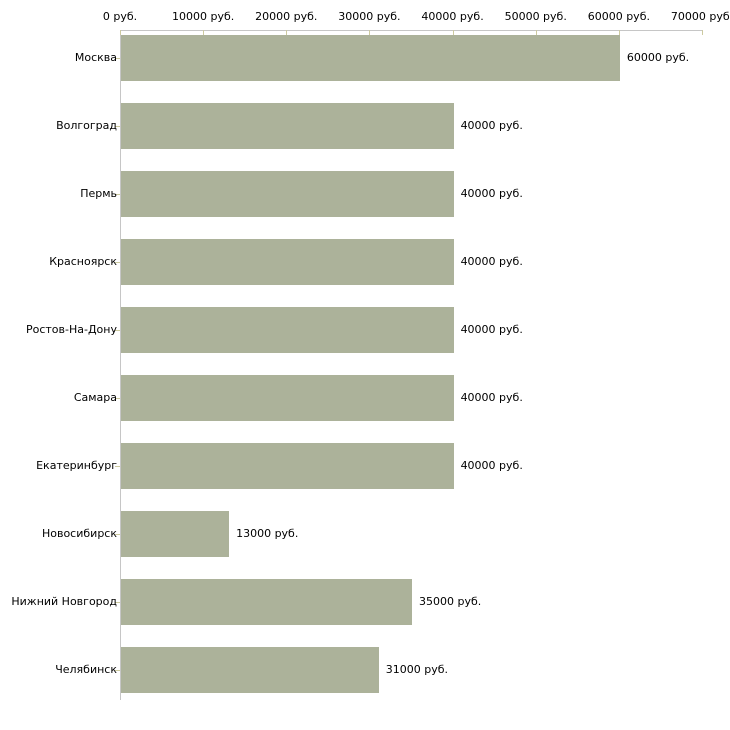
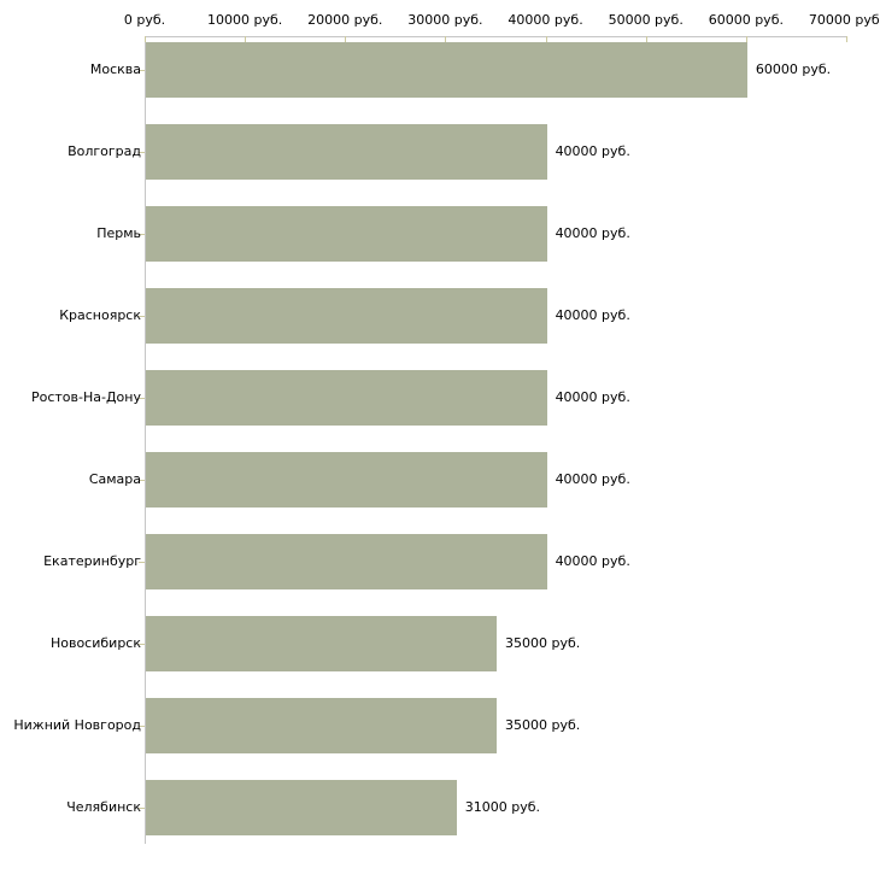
Новосибирск: 13000 -> 35000
